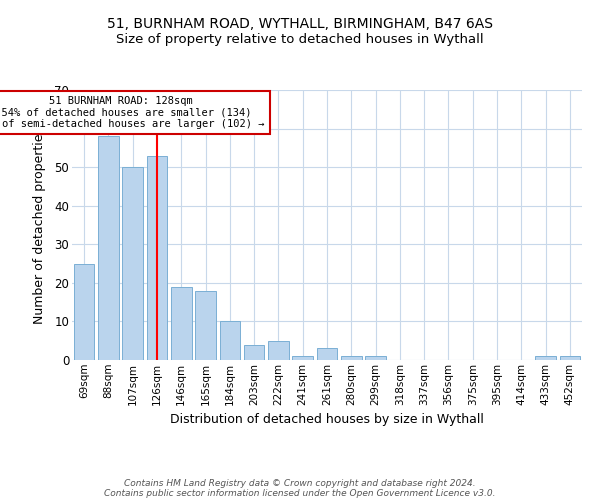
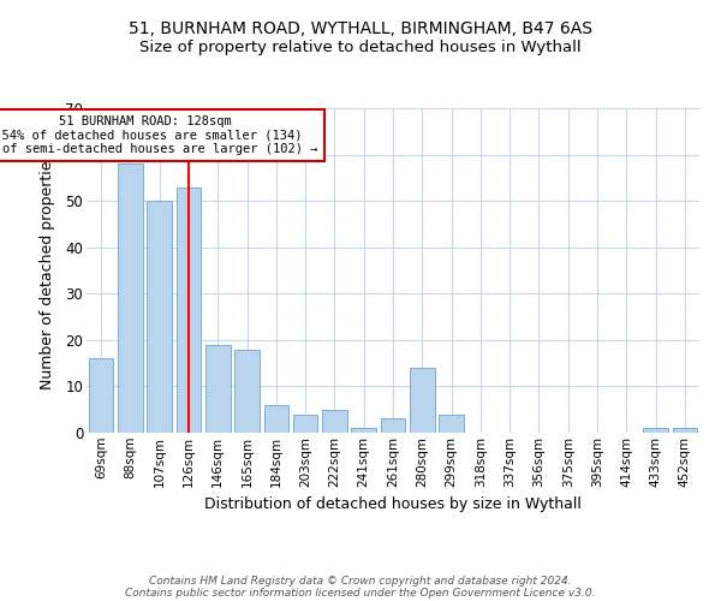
69sqm: 25 -> 16
184sqm: 10 -> 6
280sqm: 1 -> 14
299sqm: 1 -> 4
